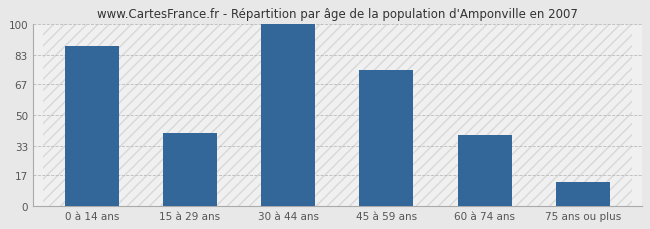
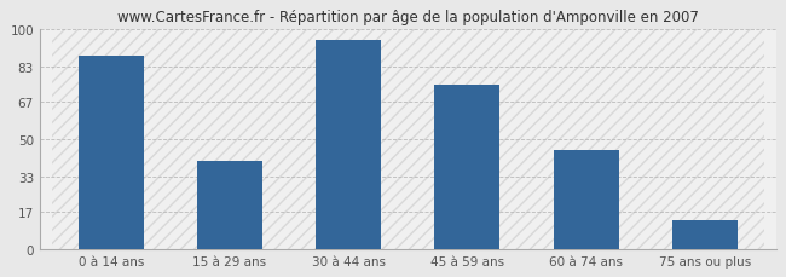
30 à 44 ans: 100 -> 95
60 à 74 ans: 39 -> 45
